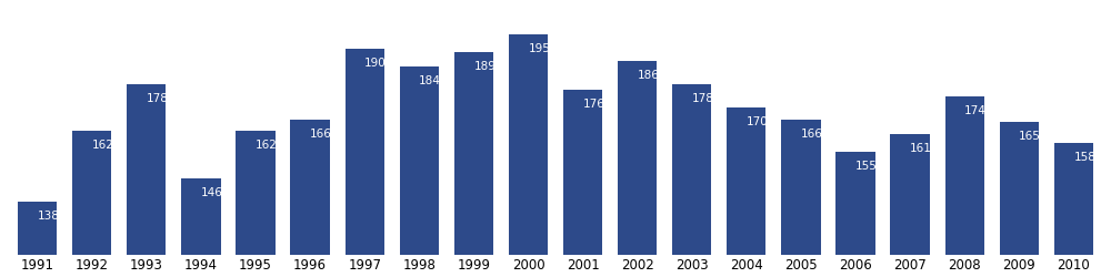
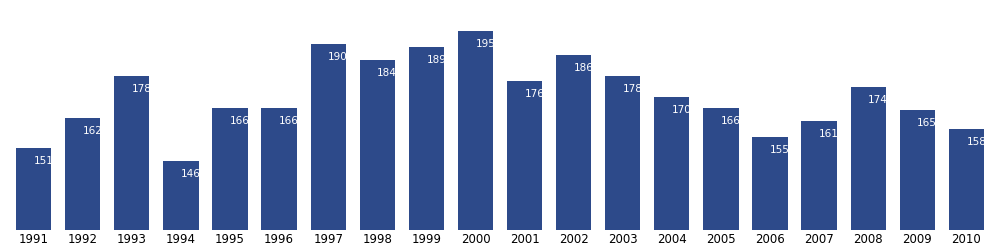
1991: 138 -> 151
1995: 162 -> 166
